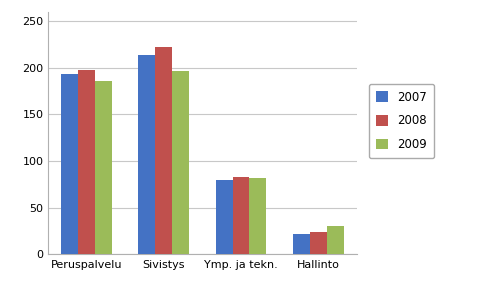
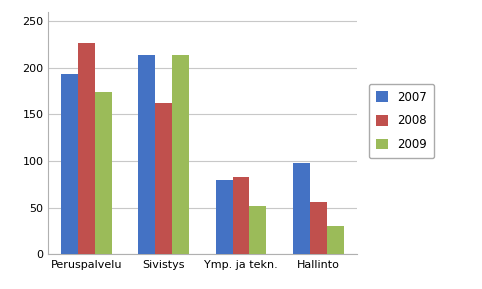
2008/Peruspalvelu: 197 -> 226
2009/Peruspalvelu: 186 -> 174
2008/Sivistys: 222 -> 162
2009/Sivistys: 196 -> 214
2009/Ymp. ja tekn.: 82 -> 52
2007/Hallinto: 22 -> 98
2008/Hallinto: 24 -> 56
